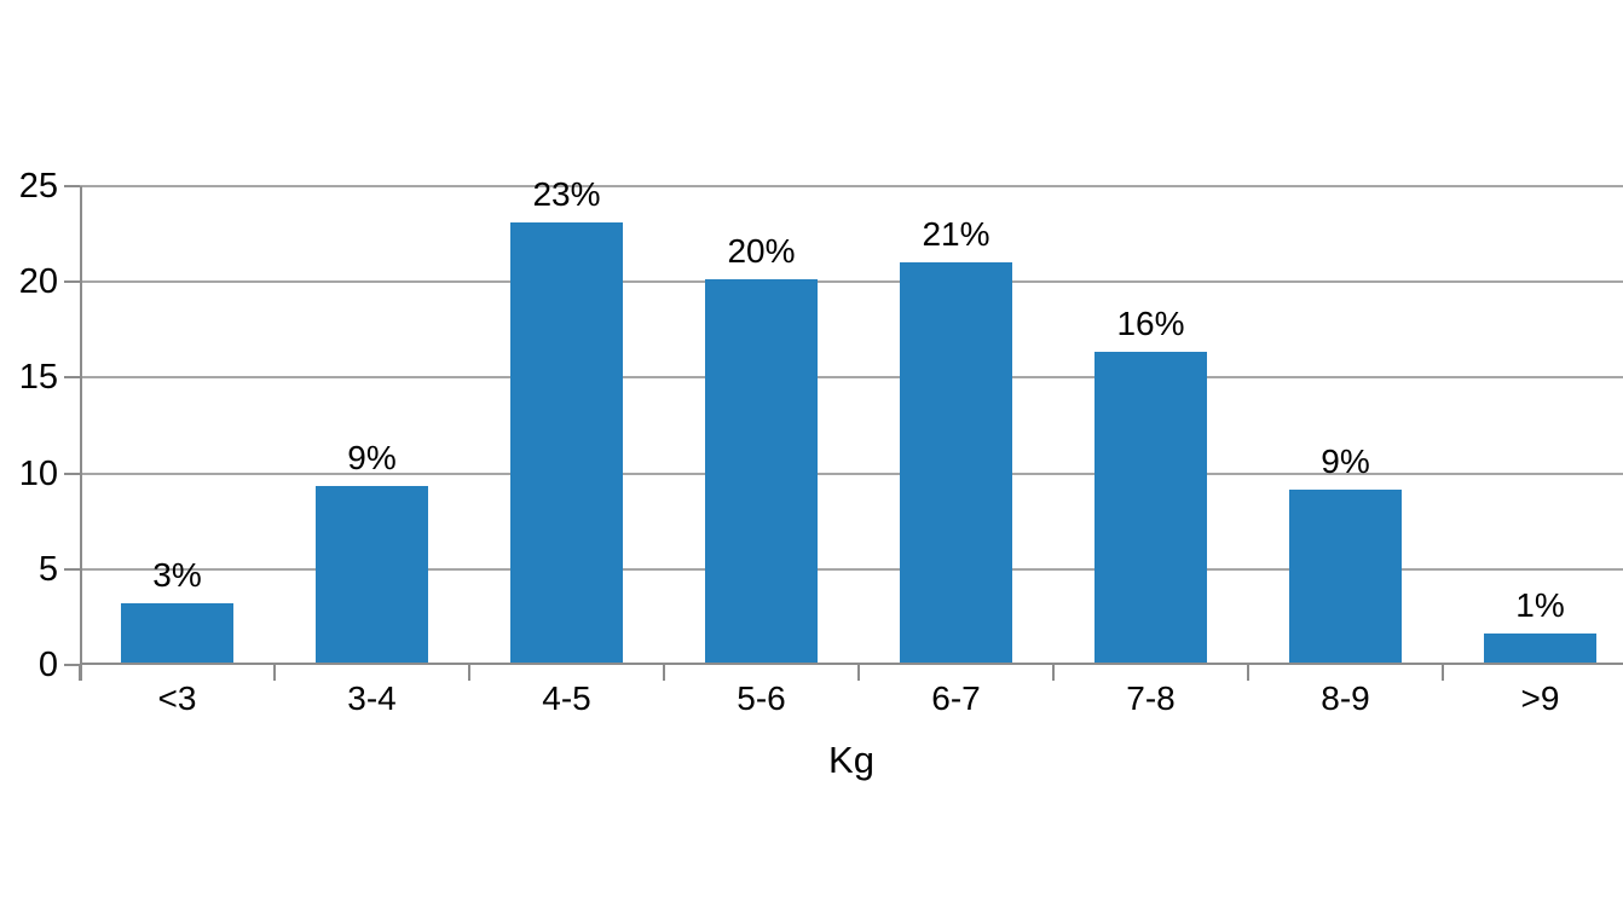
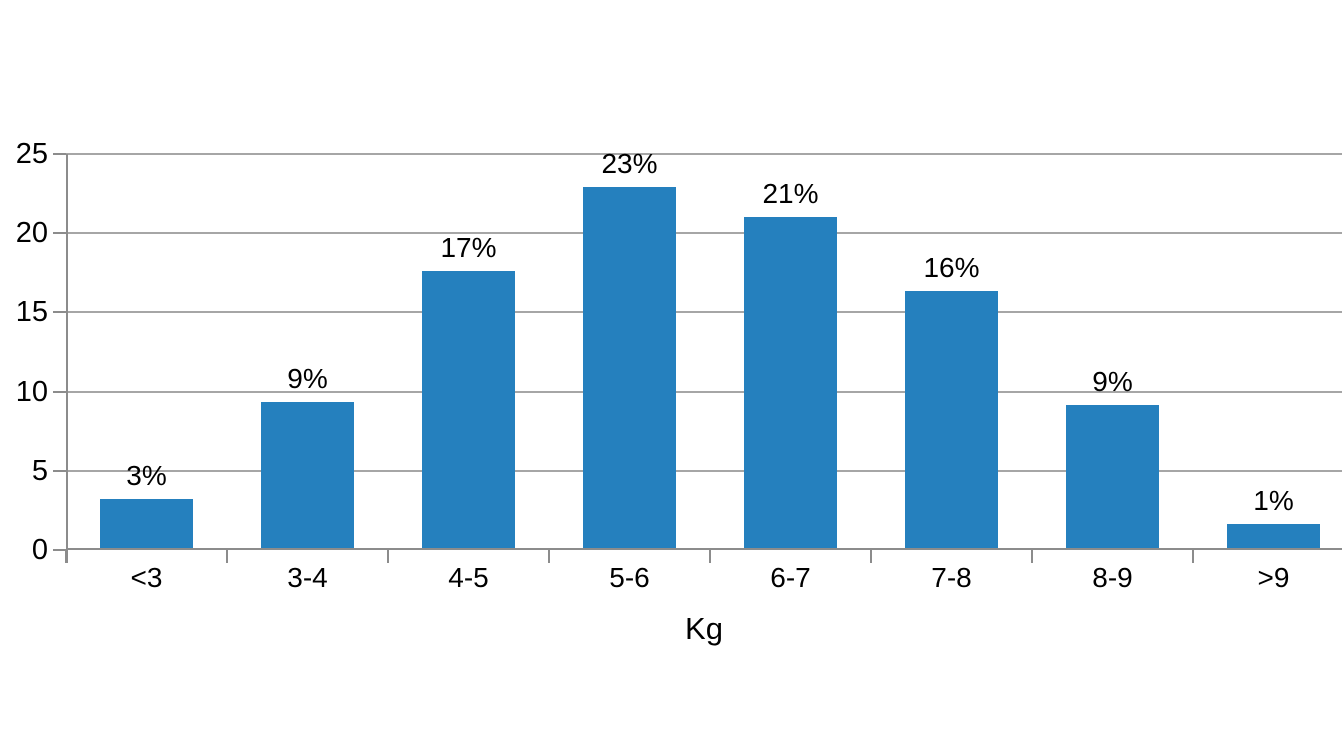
4-5: 23% -> 17%
5-6: 20% -> 23%
